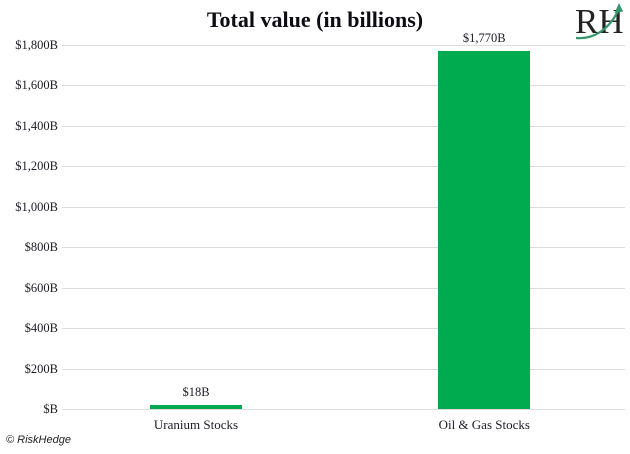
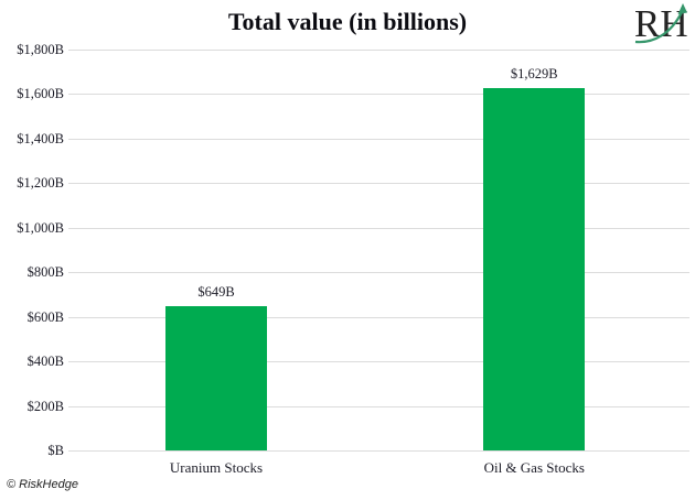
Uranium Stocks: $18B -> $649B
Oil & Gas Stocks: $1,770B -> $1,629B
